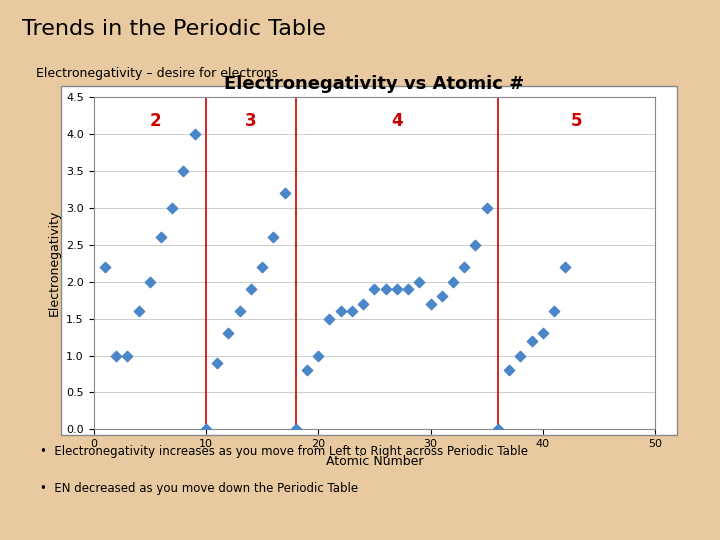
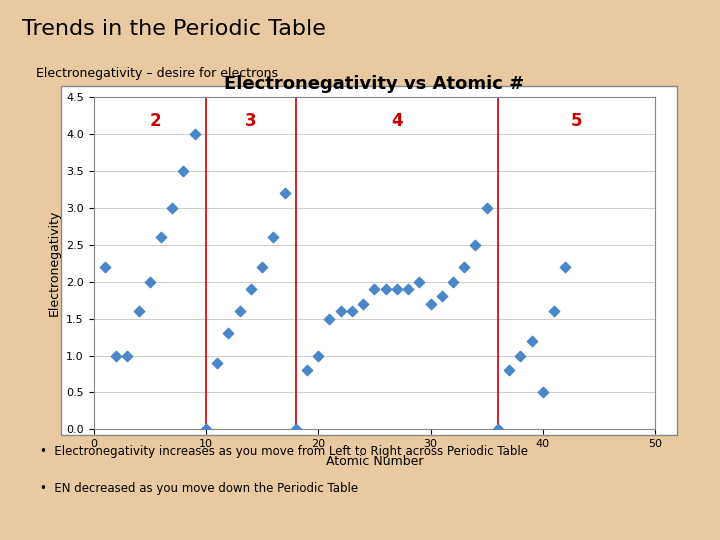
40: 1.3 -> 0.5
